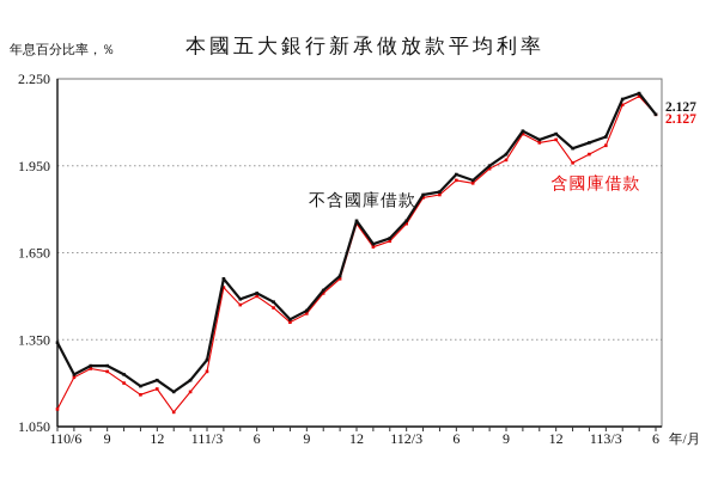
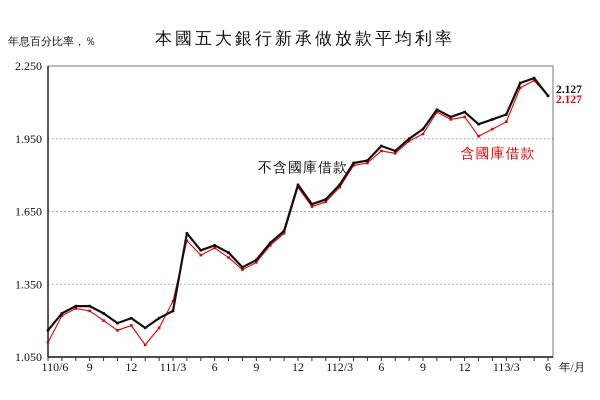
不含國庫借款/110/6: 1.34 -> 1.16
不含國庫借款/111/3: 1.28 -> 1.24
含國庫借款/111/3: 1.24 -> 1.28
